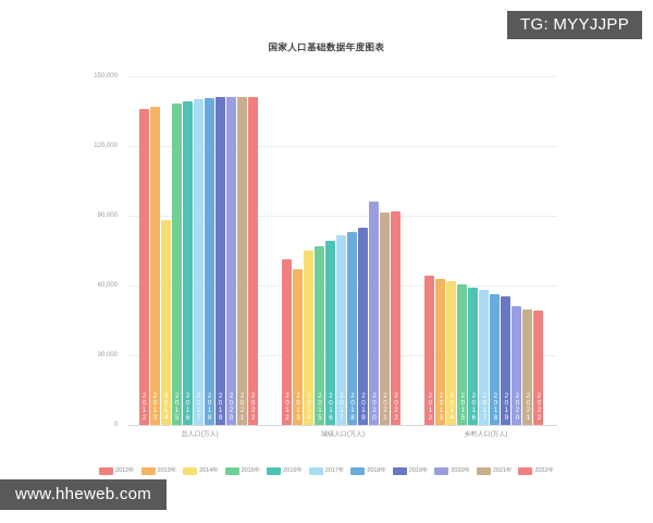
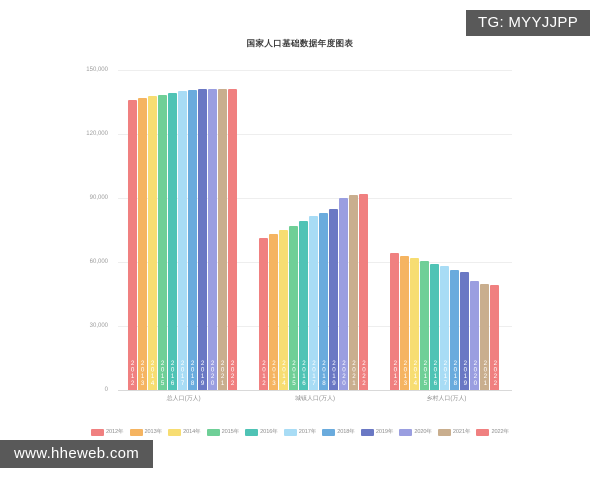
2014年/总人口(万人): 88000 -> 138000
2013年/城镇人口(万人): 67000 -> 73000
2020年/城镇人口(万人): 96000 -> 90000
